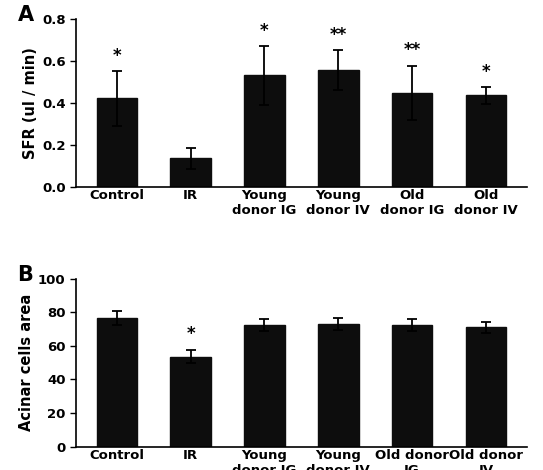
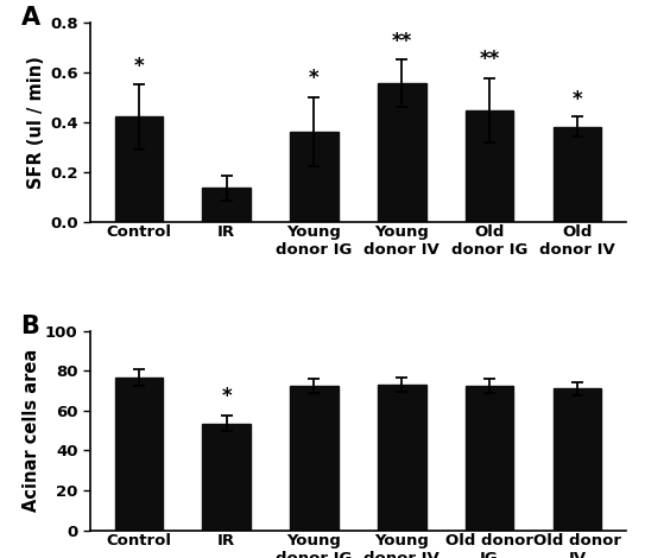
Young donor IG: 0.530 -> 0.360
Old donor IV: 0.435 -> 0.380
